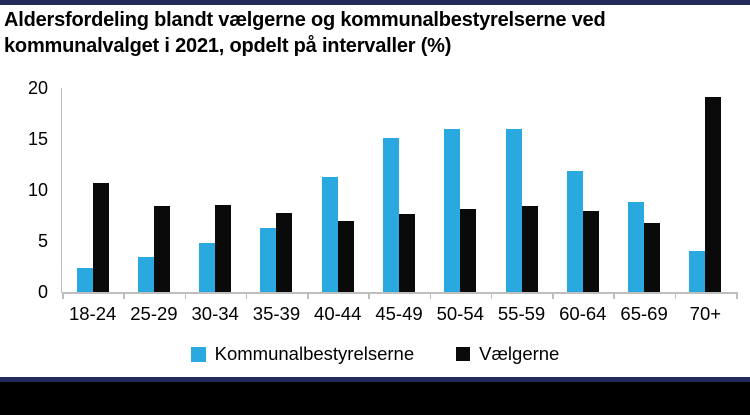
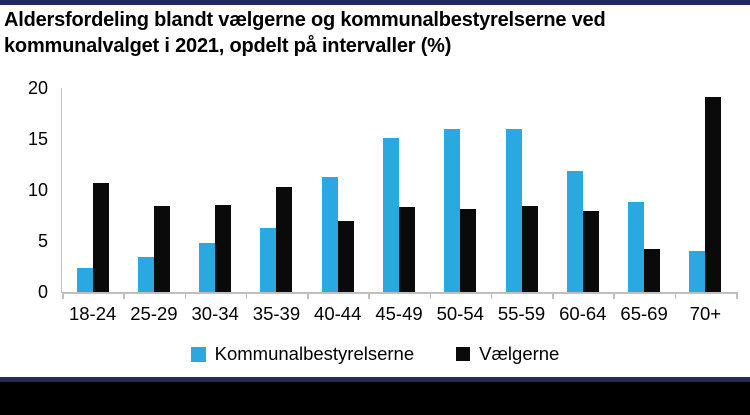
Vælgerne/35-39: 7.7 -> 10.3
Vælgerne/45-49: 7.6 -> 8.3
Vælgerne/65-69: 6.8 -> 4.2
